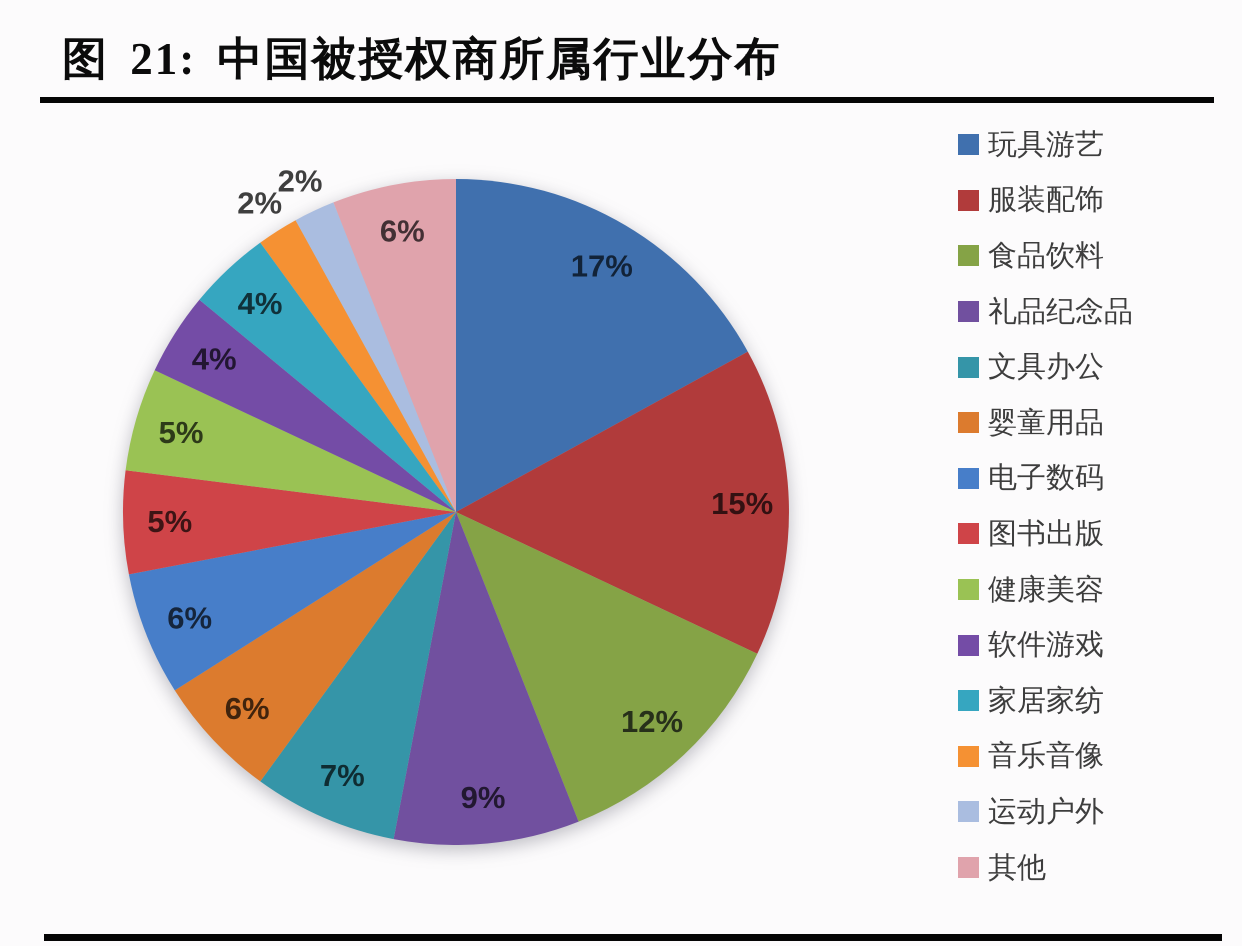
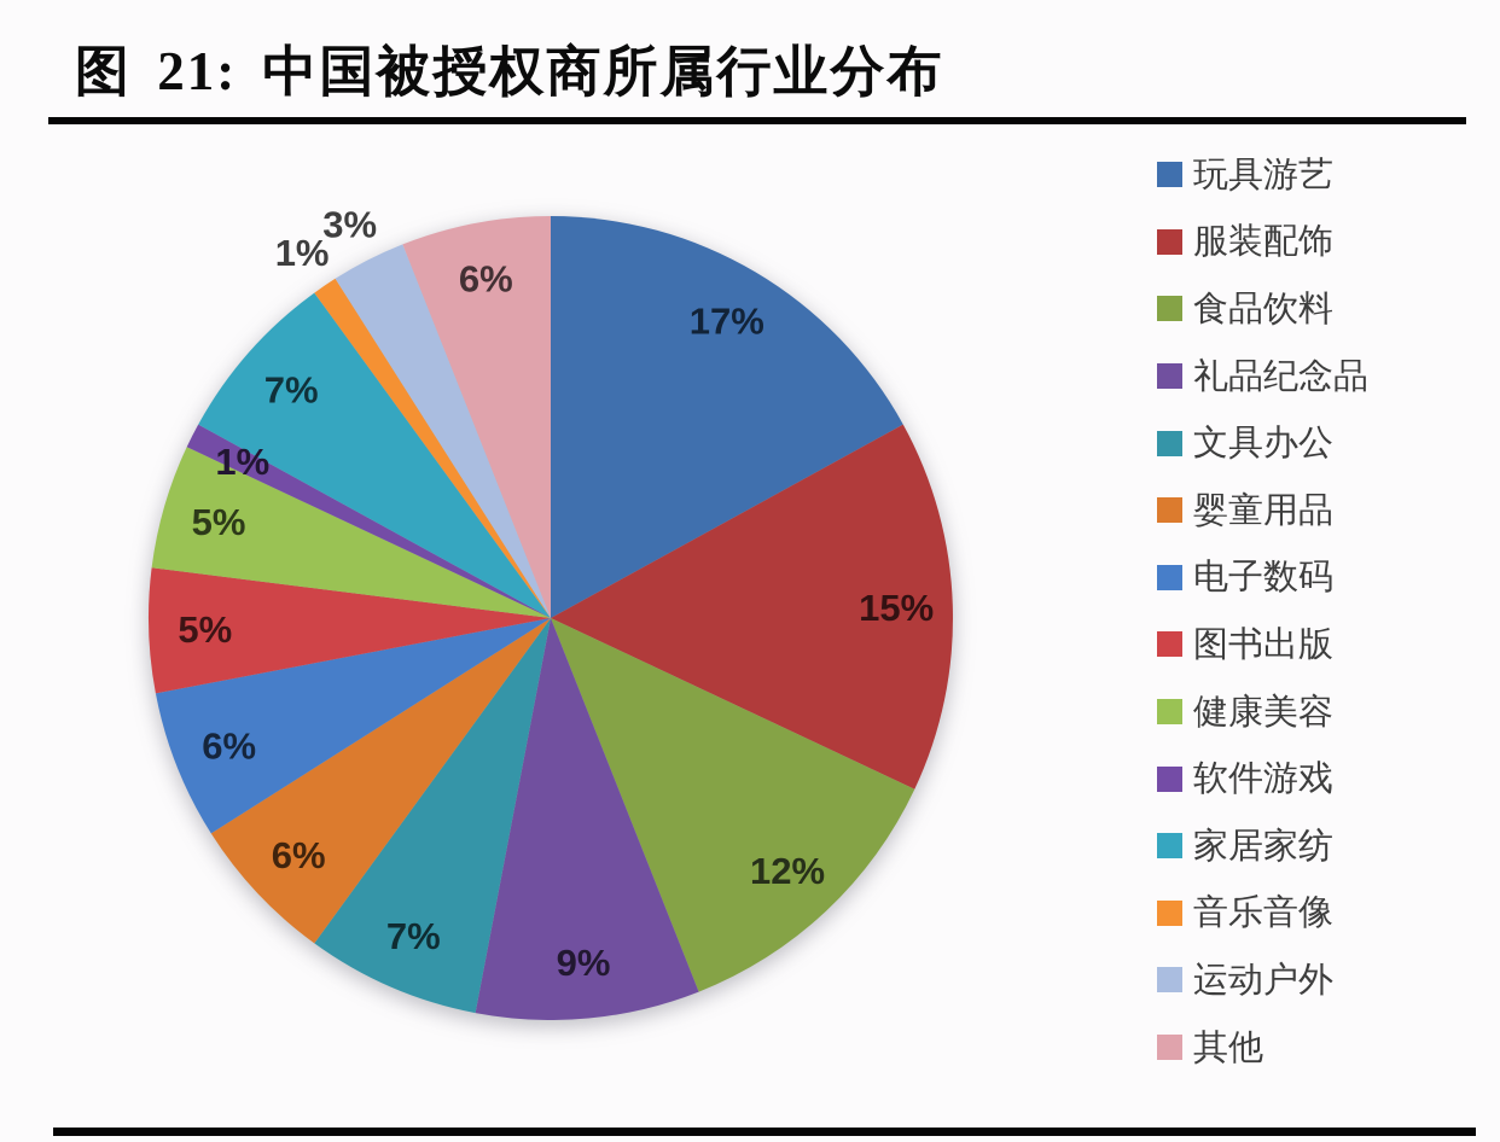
软件游戏: 4% -> 1%
家居家纺: 4% -> 7%
音乐音像: 2% -> 1%
运动户外: 2% -> 3%
